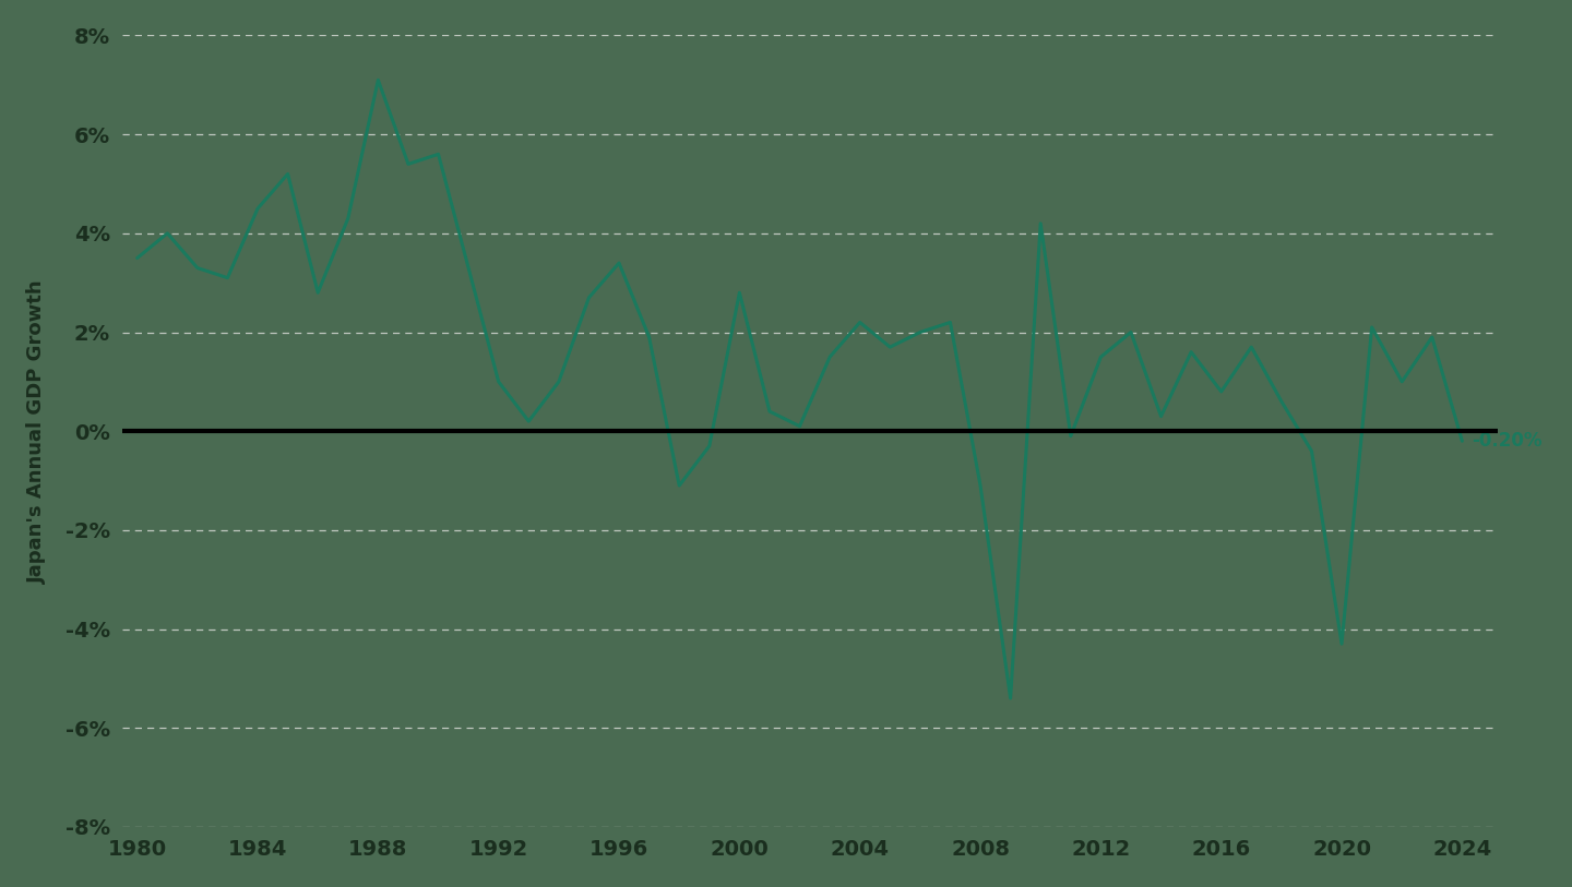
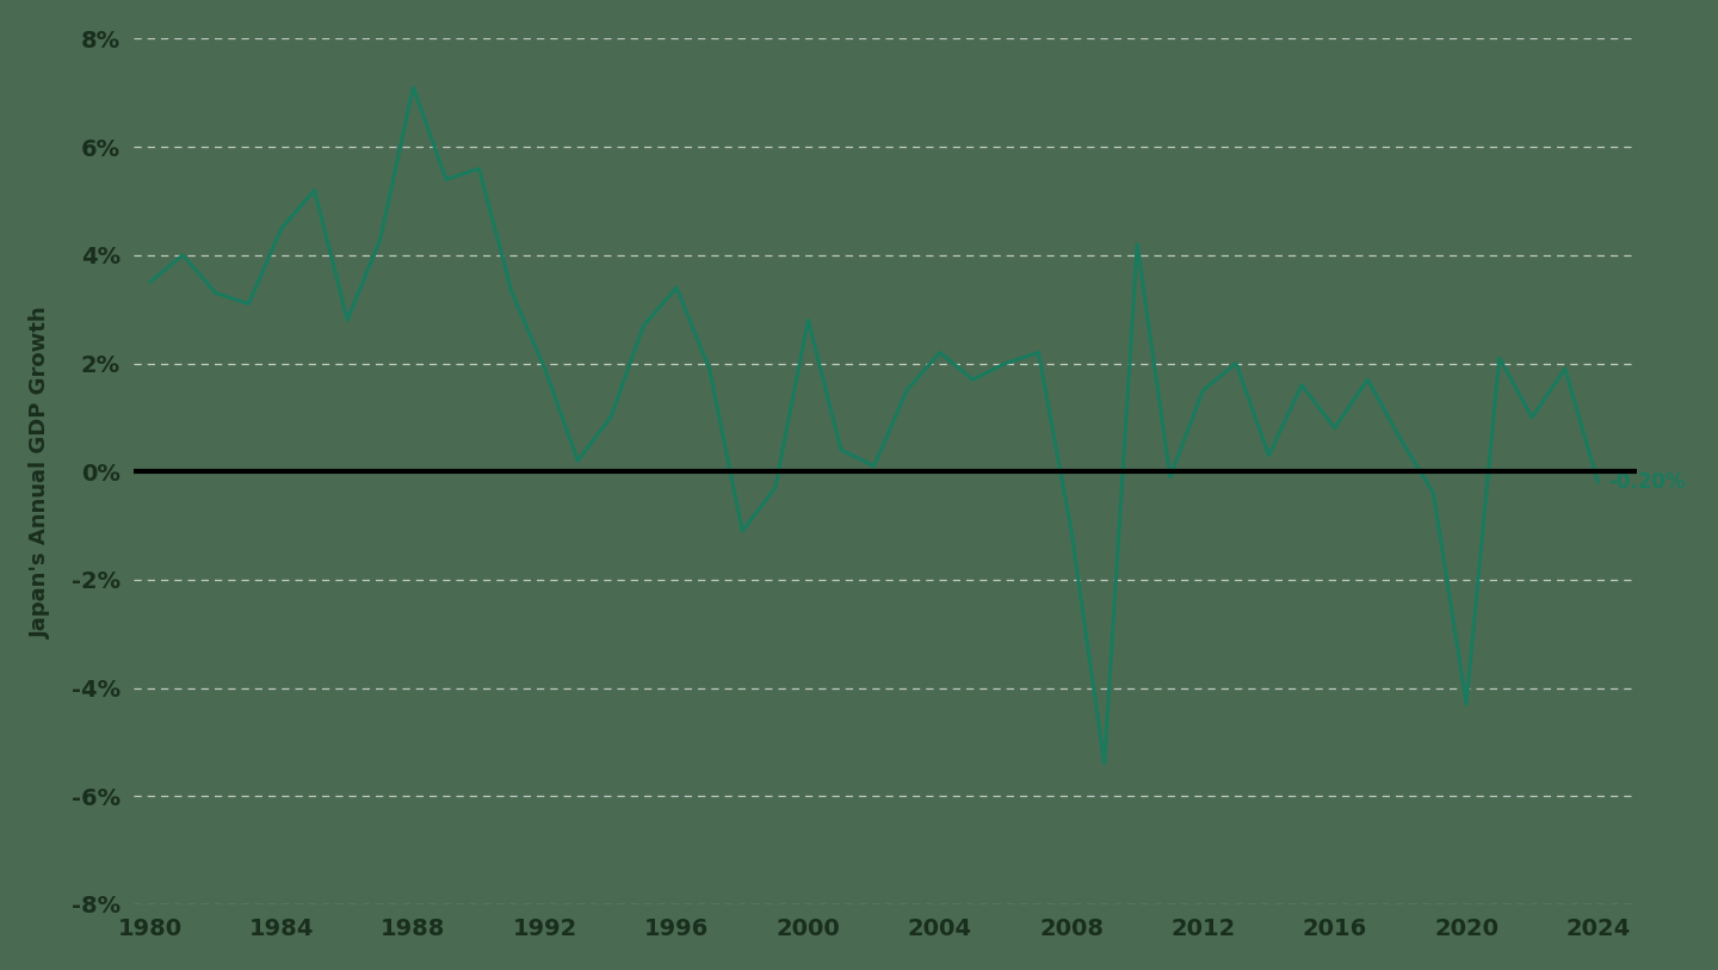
1992: 1.0% -> 1.9%
